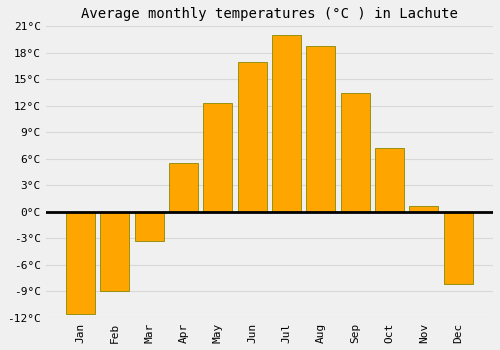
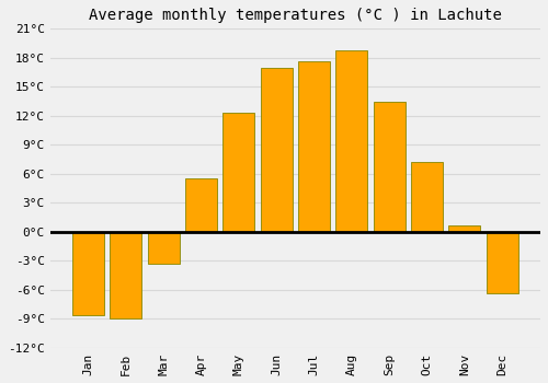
Jan: -11.5°C -> -8.6°C
Jul: 20.0°C -> 17.6°C
Dec: -8.2°C -> -6.4°C
